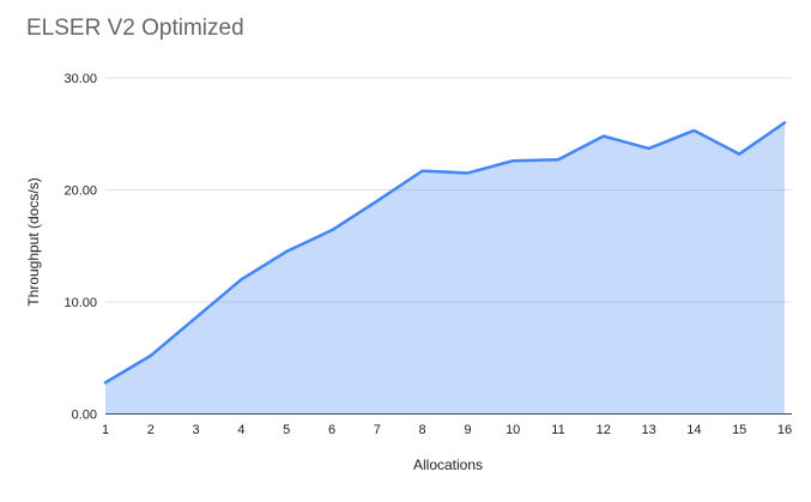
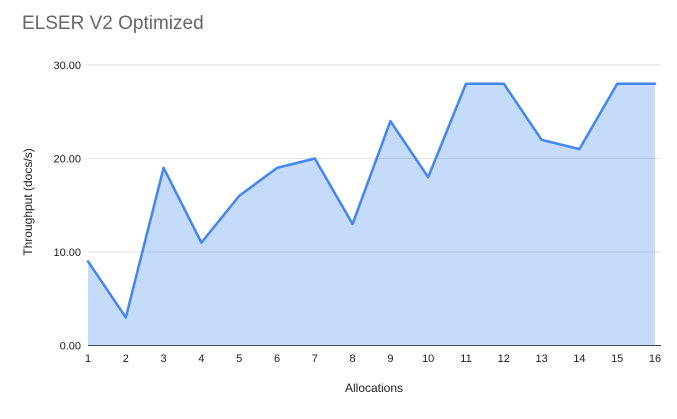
1: 3 -> 9
2: 5 -> 3
3: 9 -> 19
4: 12 -> 11
5: 14 -> 16
6: 16 -> 19
7: 19 -> 20
8: 22 -> 13
9: 22 -> 24
10: 23 -> 18
11: 23 -> 28
12: 25 -> 28
13: 24 -> 22
14: 25 -> 21
15: 23 -> 28
16: 26 -> 28
